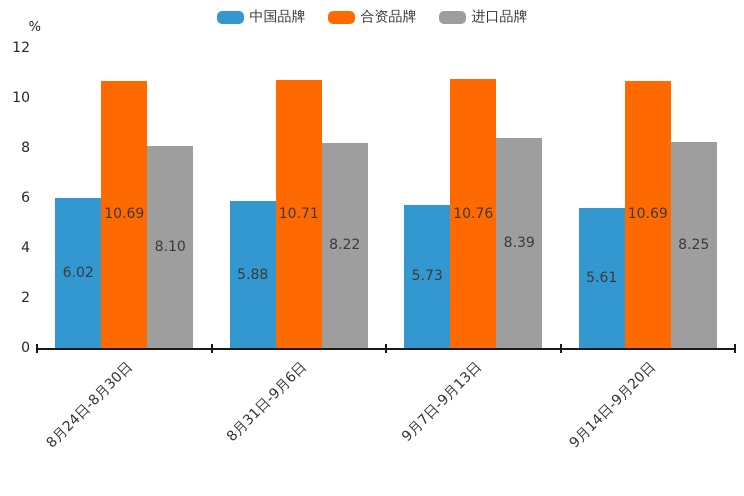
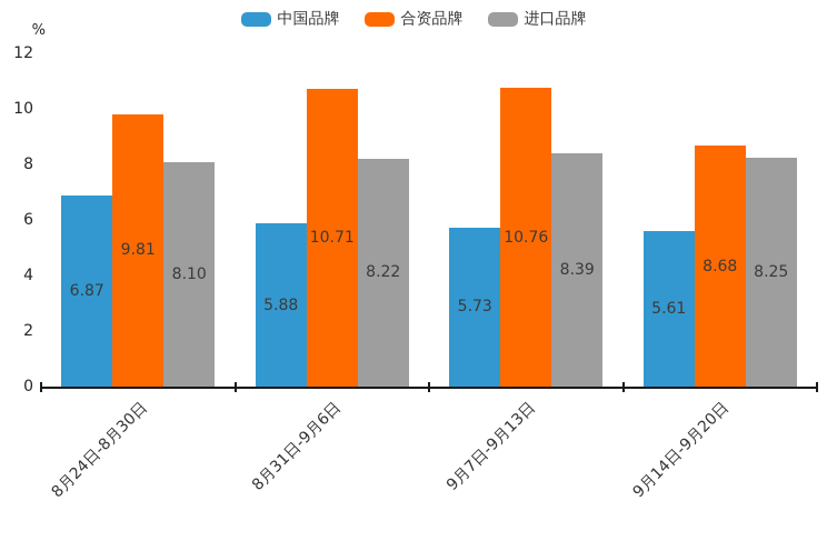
中国品牌/8月24日-8月30日: 6.02 -> 6.87
合资品牌/8月24日-8月30日: 10.69 -> 9.81
合资品牌/9月14日-9月20日: 10.69 -> 8.68
